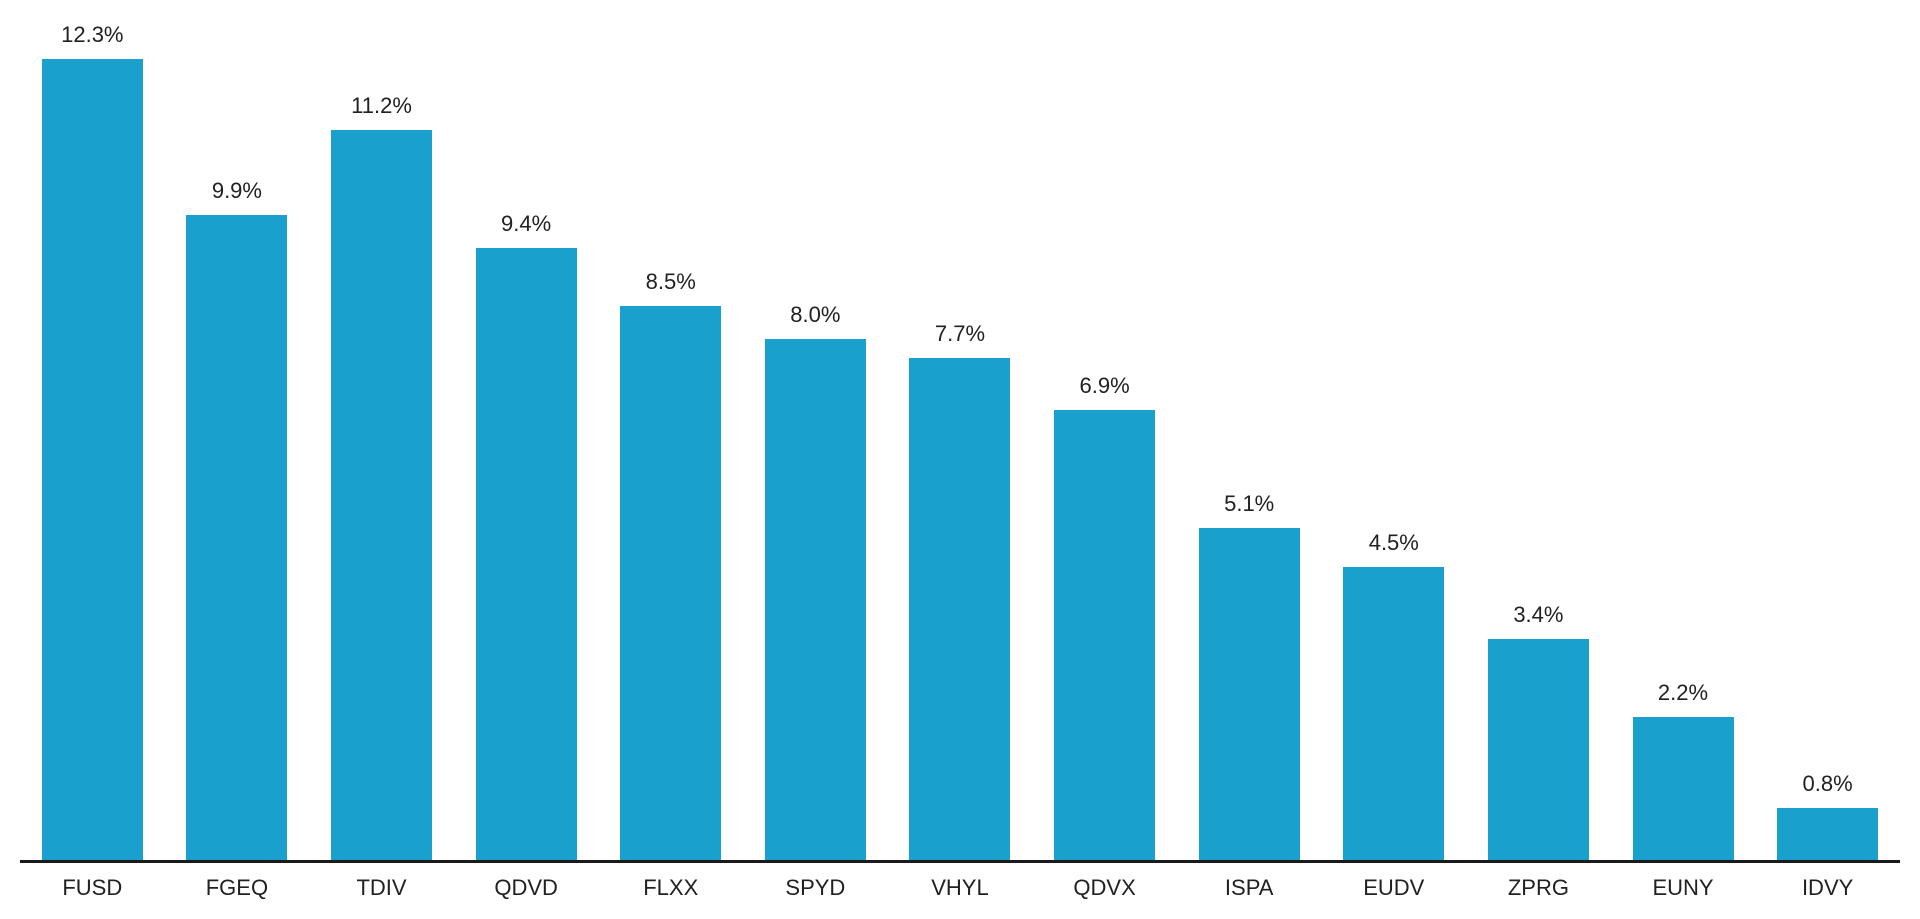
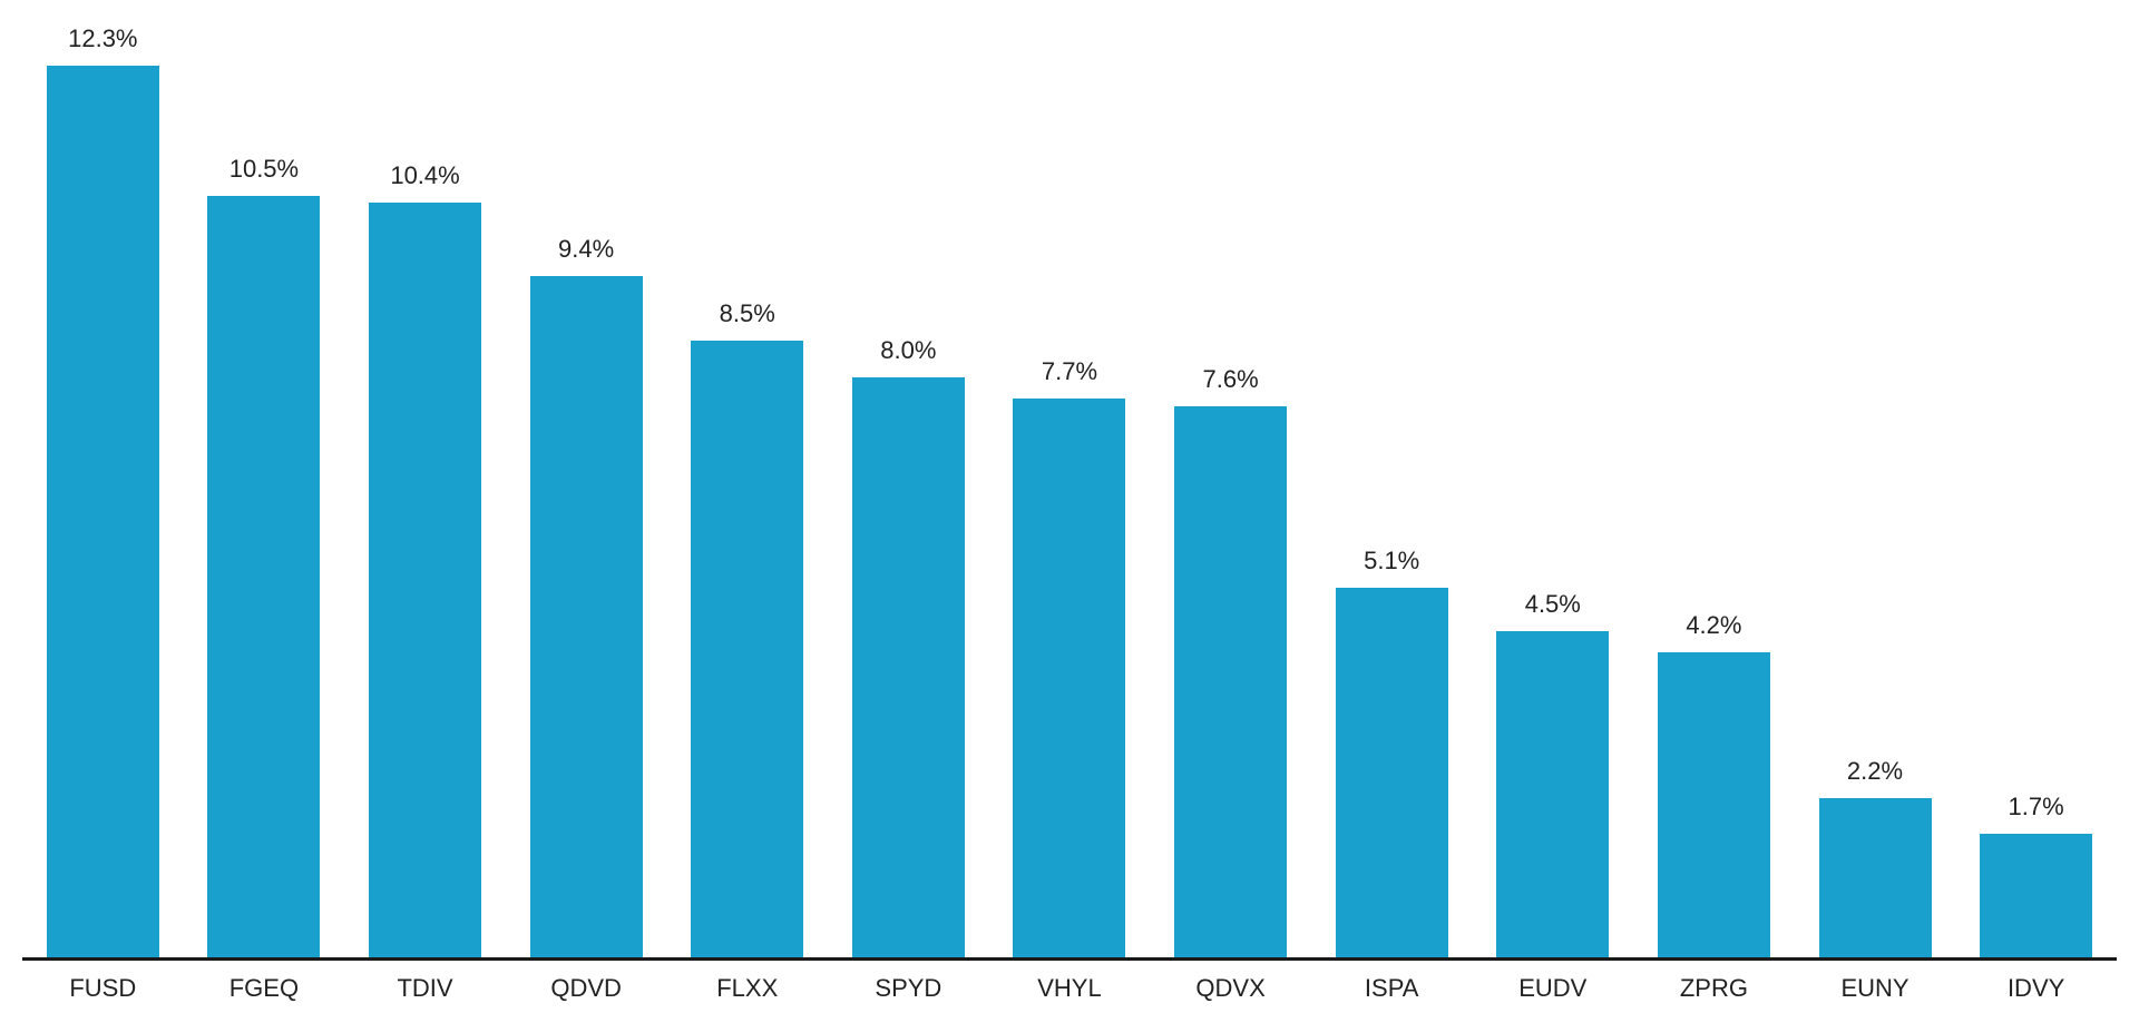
FGEQ: 9.9% -> 10.5%
TDIV: 11.2% -> 10.4%
QDVX: 6.9% -> 7.6%
ZPRG: 3.4% -> 4.2%
IDVY: 0.8% -> 1.7%
